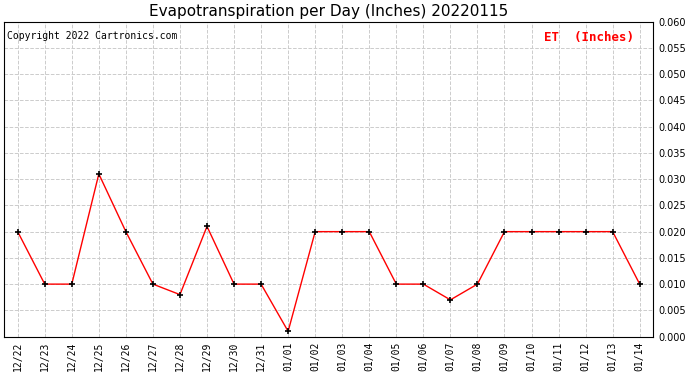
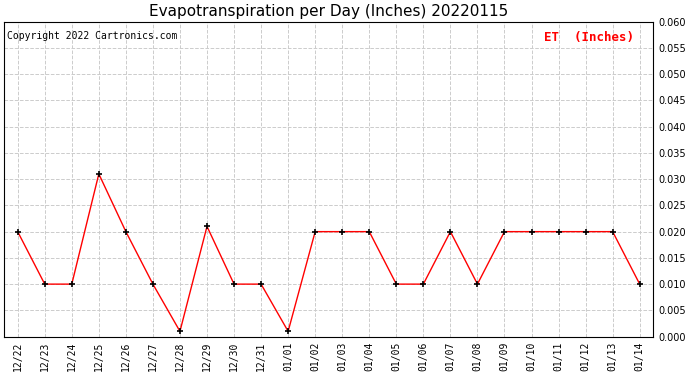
12/28: 0.008 -> 0.001
01/07: 0.007 -> 0.020
